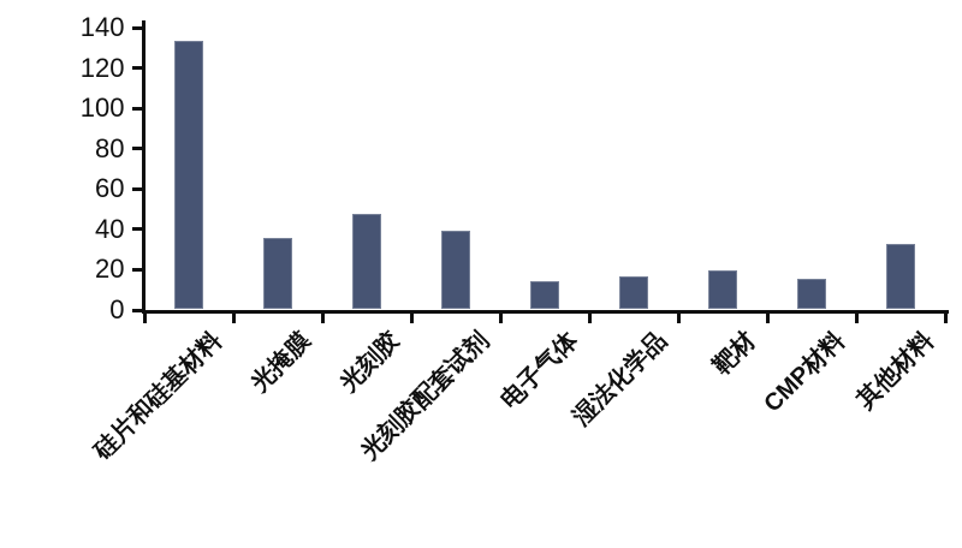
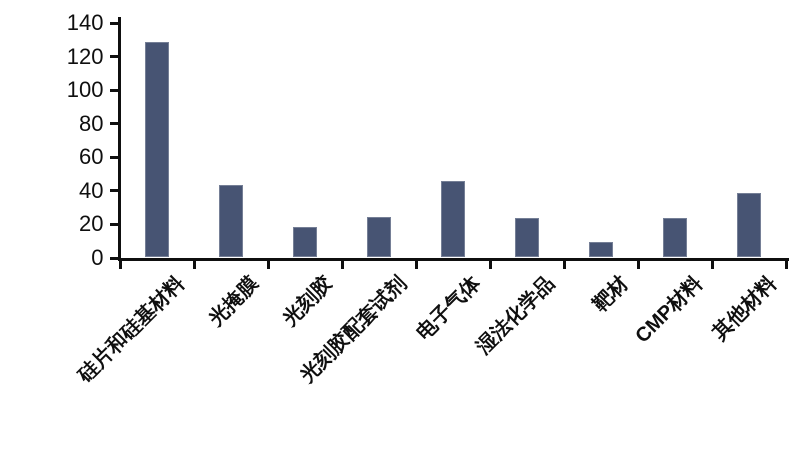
硅片和硅基材料: 133 -> 128
光掩膜: 35 -> 43
光刻胶: 47 -> 18
光刻胶配套试剂: 39 -> 24
电子气体: 14 -> 45
湿法化学品: 16 -> 23
靶材: 19 -> 9
CMP材料: 15 -> 23
其他材料: 32 -> 38
